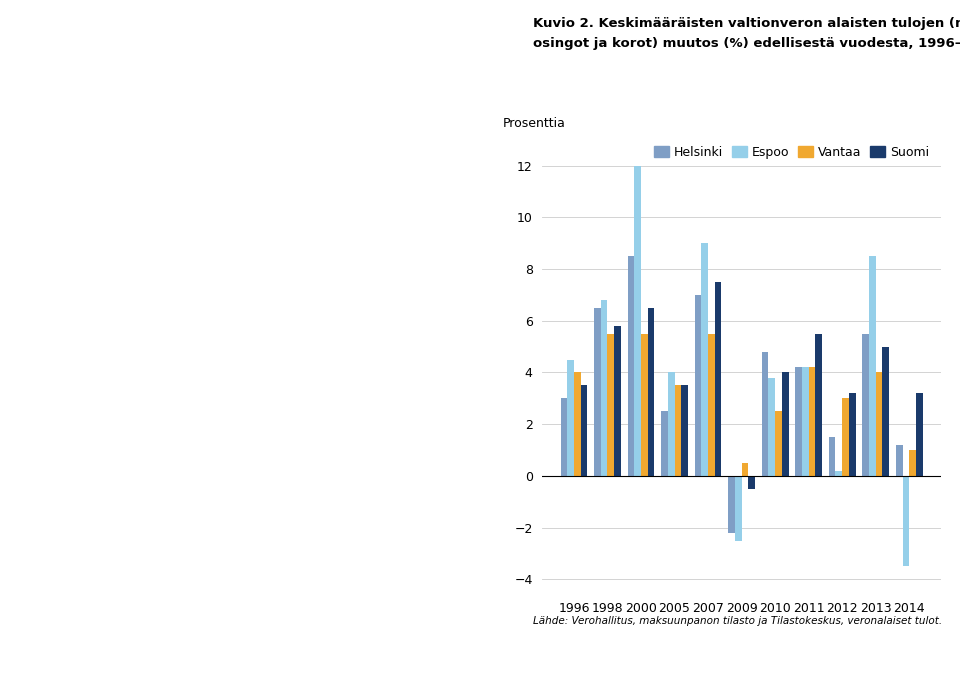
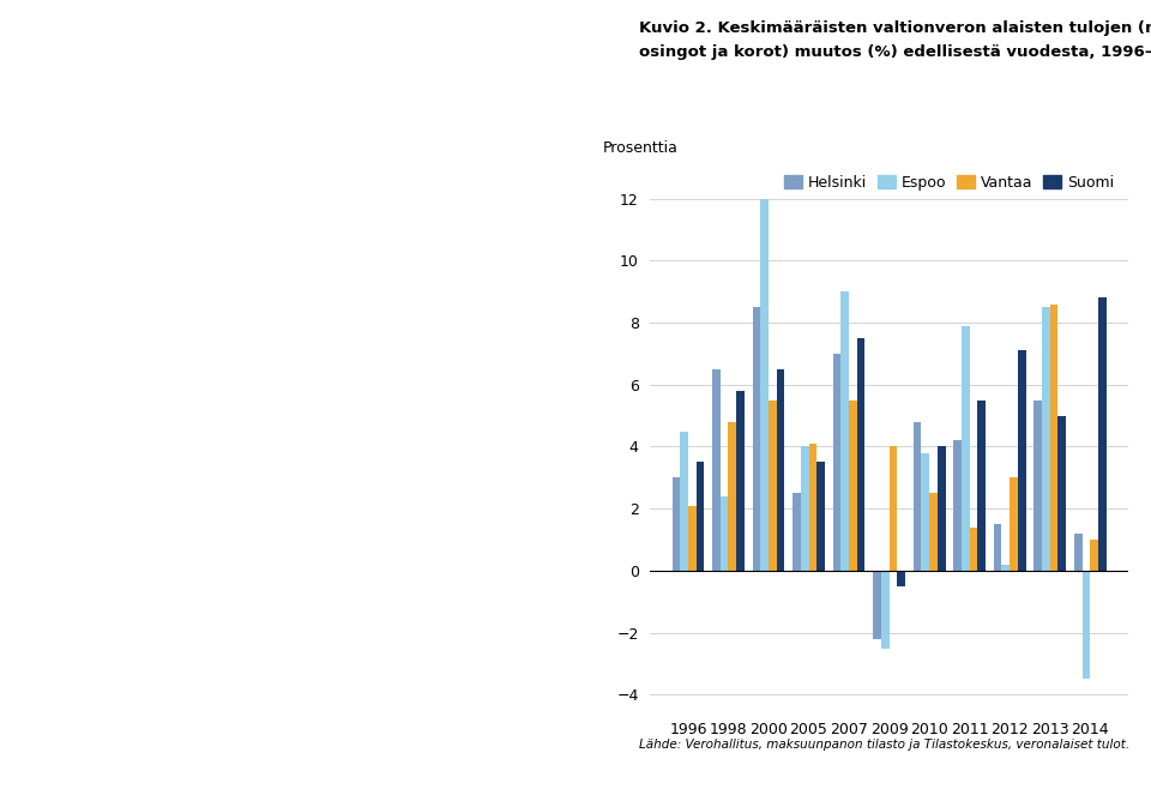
Vantaa/1996: 4.0 -> 2.1
Espoo/1998: 6.8 -> 2.4
Vantaa/1998: 5.5 -> 4.8
Vantaa/2005: 3.5 -> 4.1
Vantaa/2009: 0.5 -> 4.0
Espoo/2011: 4.2 -> 7.9
Vantaa/2011: 4.2 -> 1.4
Suomi/2012: 3.2 -> 7.1
Vantaa/2013: 4.0 -> 8.6
Suomi/2014: 3.2 -> 8.8
